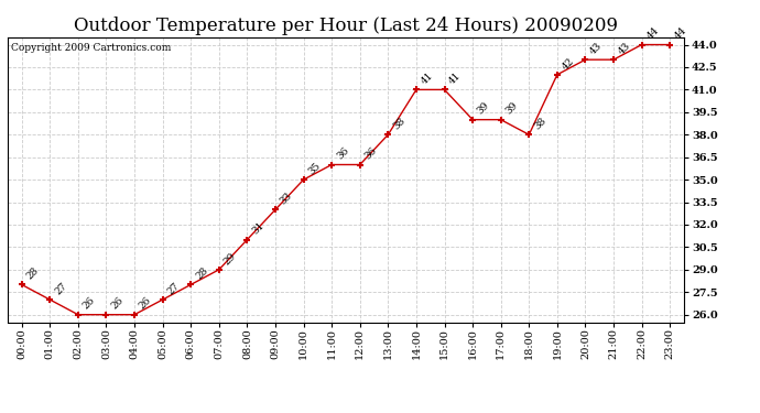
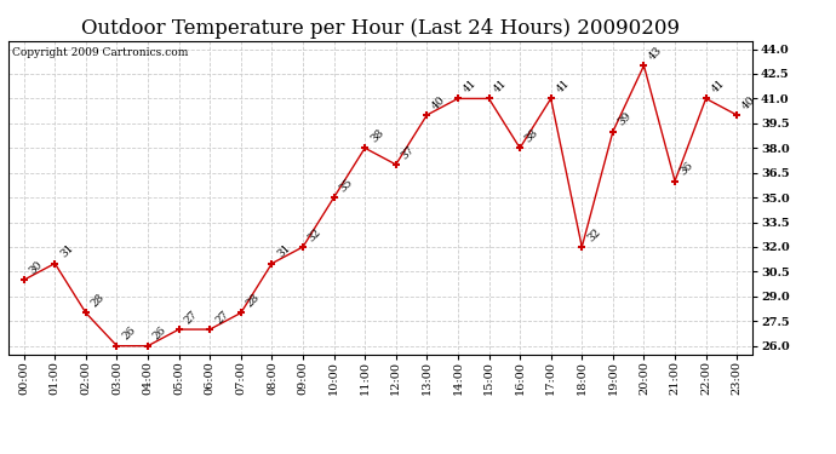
00:00: 28 -> 30
01:00: 27 -> 31
02:00: 26 -> 28
06:00: 28 -> 27
07:00: 29 -> 28
09:00: 33 -> 32
11:00: 36 -> 38
12:00: 36 -> 37
13:00: 38 -> 40
16:00: 39 -> 38
17:00: 39 -> 41
18:00: 38 -> 32
19:00: 42 -> 39
21:00: 43 -> 36
22:00: 44 -> 41
23:00: 44 -> 40
